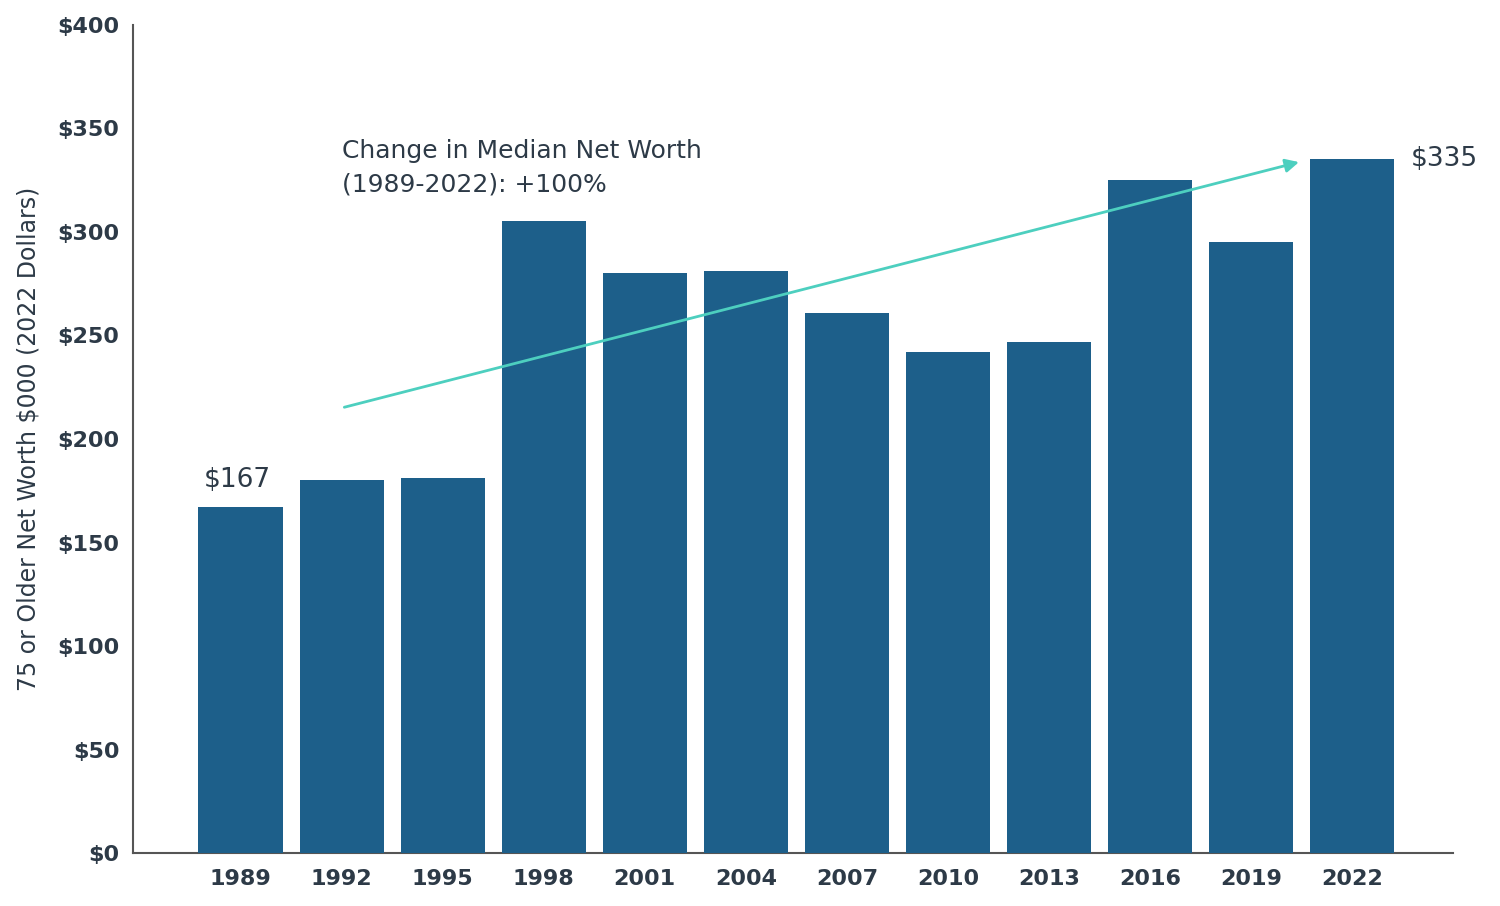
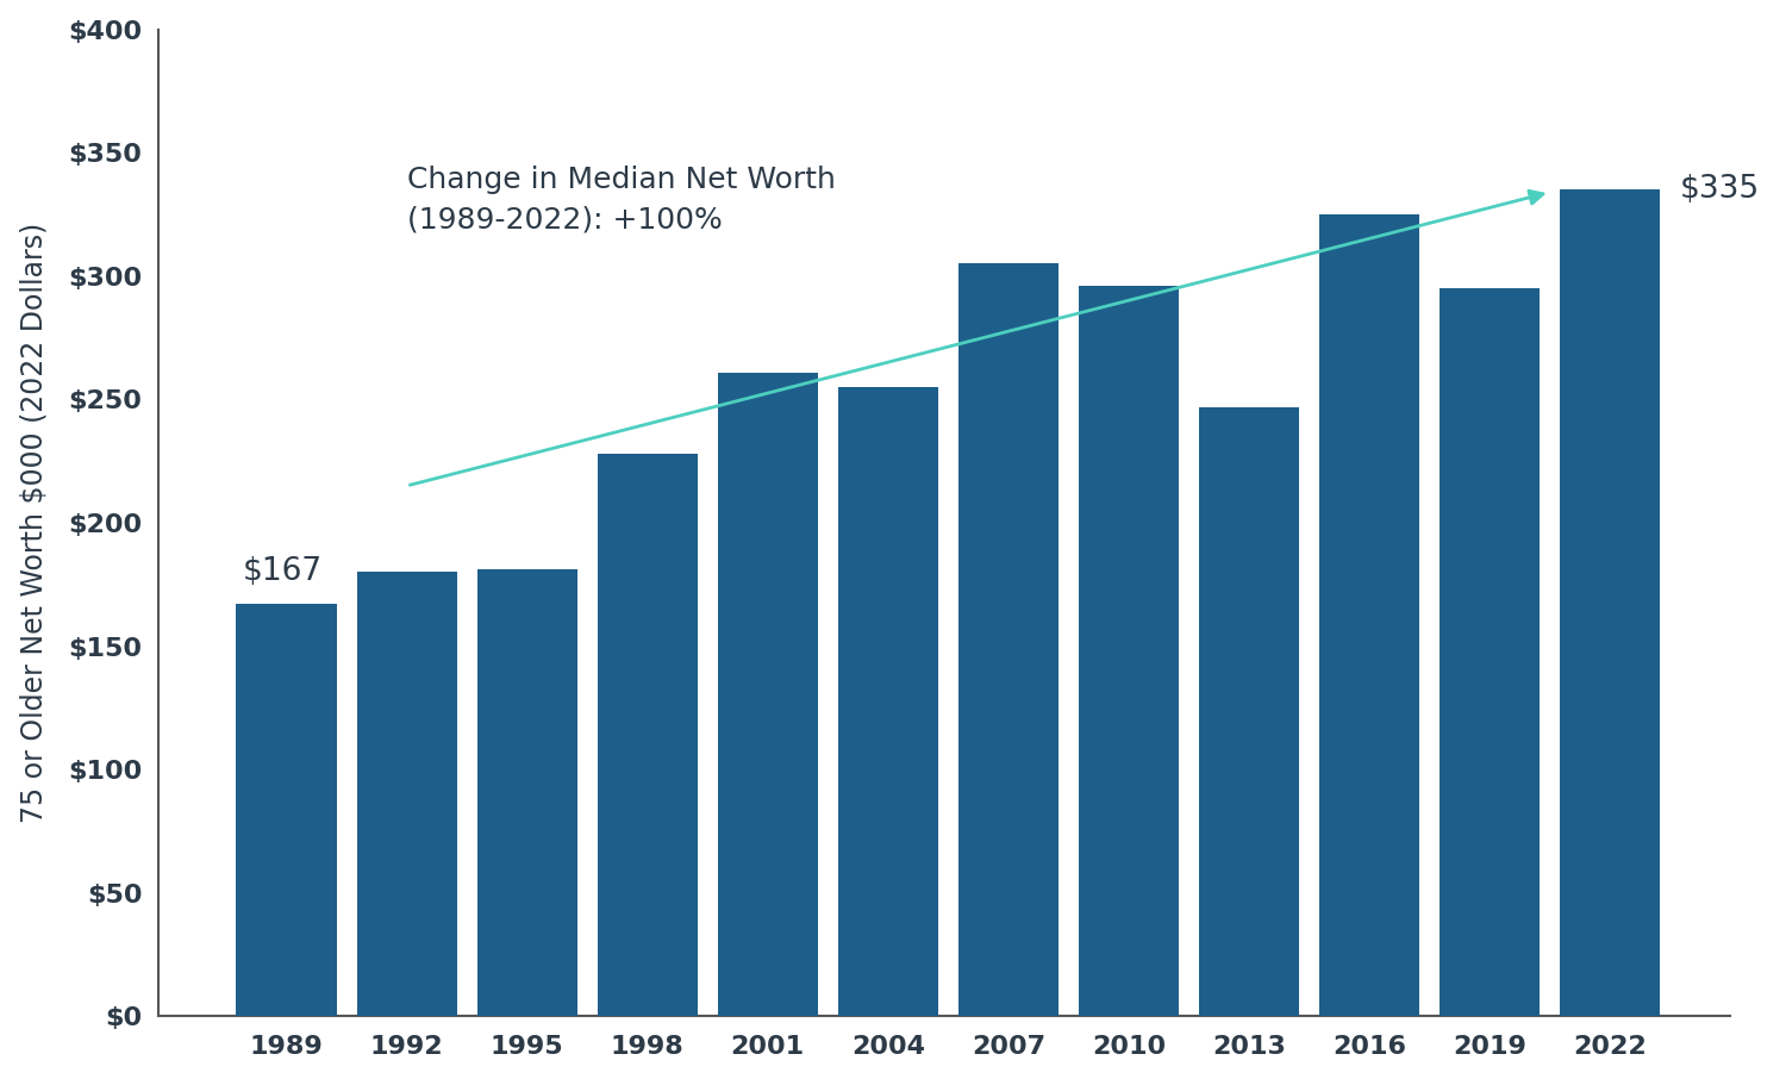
1998: $305 -> $228
2001: $280 -> $261
2004: $281 -> $255
2007: $261 -> $305
2010: $242 -> $296
